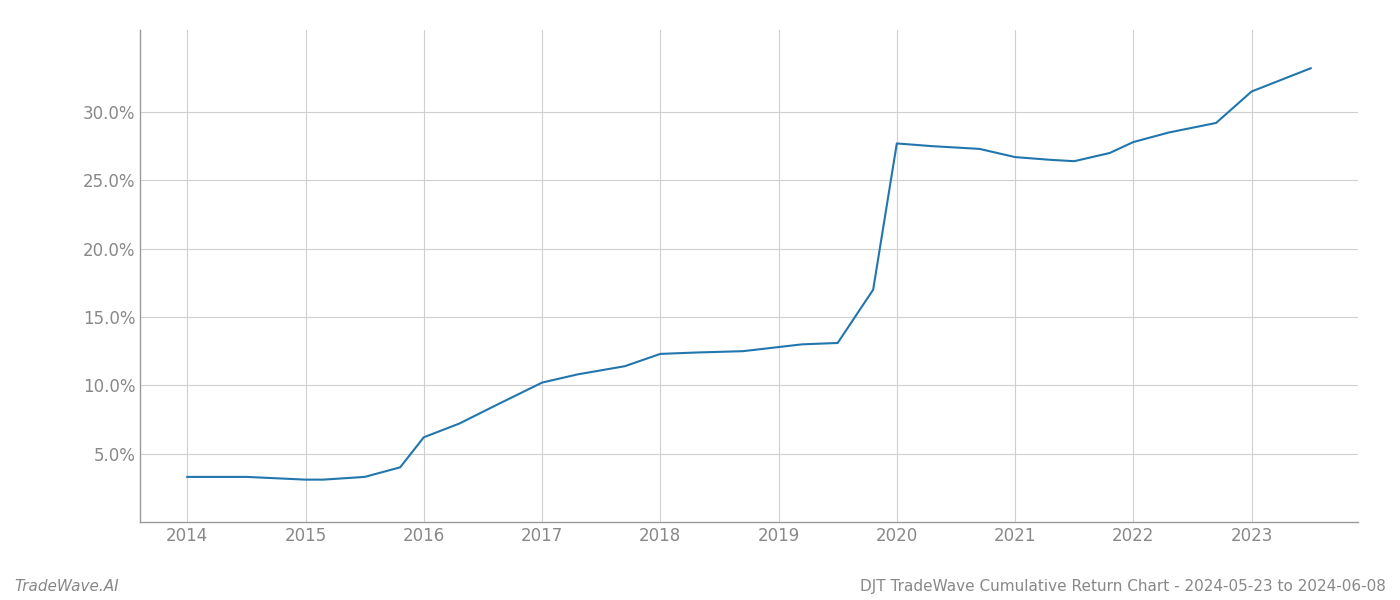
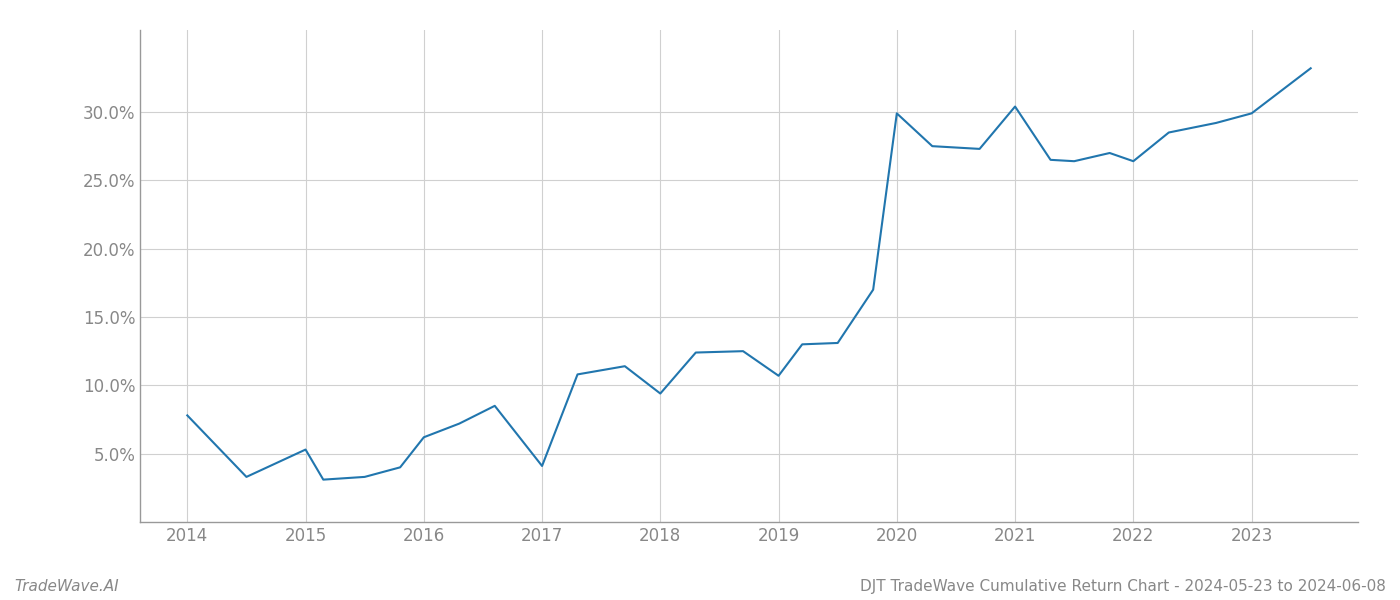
2014: 3.3% -> 7.8%
2015: 3.1% -> 5.3%
2017: 10.2% -> 4.1%
2018: 12.3% -> 9.4%
2019: 12.8% -> 10.7%
2020: 27.7% -> 29.9%
2021: 26.7% -> 30.4%
2022: 27.8% -> 26.4%
2023: 31.5% -> 29.9%
